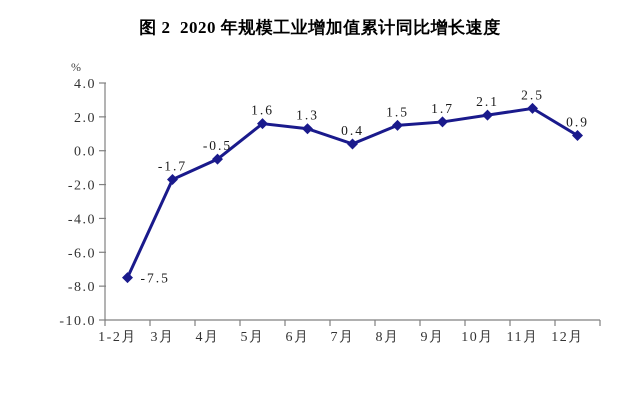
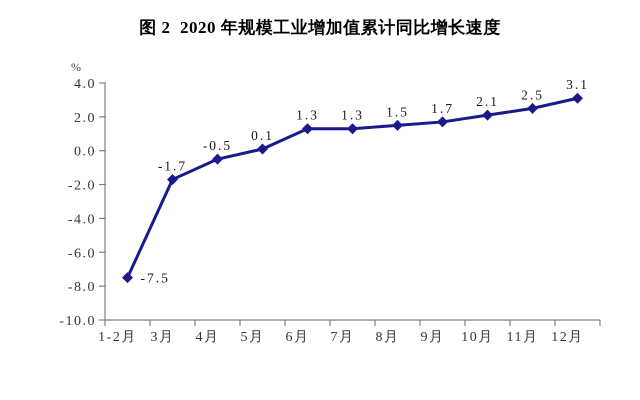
5月: 1.6 -> 0.1
7月: 0.4 -> 1.3
12月: 0.9 -> 3.1
